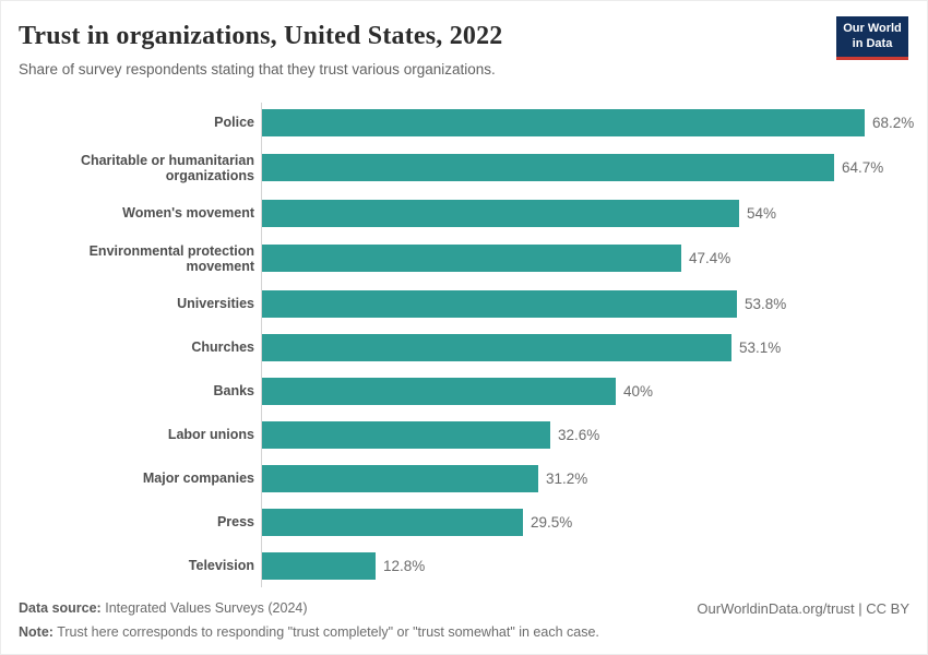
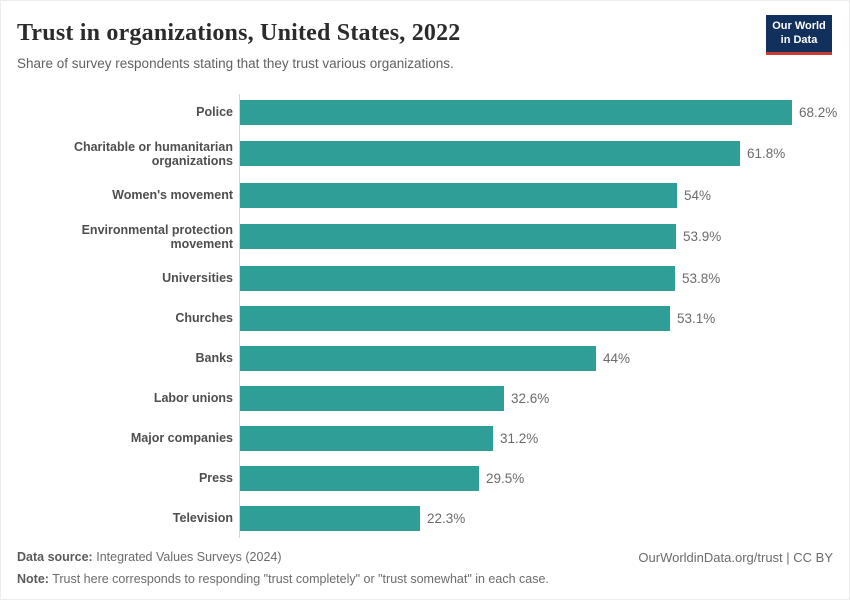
Charitable or humanitarian organizations: 64.7% -> 61.8%
Environmental protection movement: 47.4% -> 53.9%
Banks: 40% -> 44%
Television: 12.8% -> 22.3%
